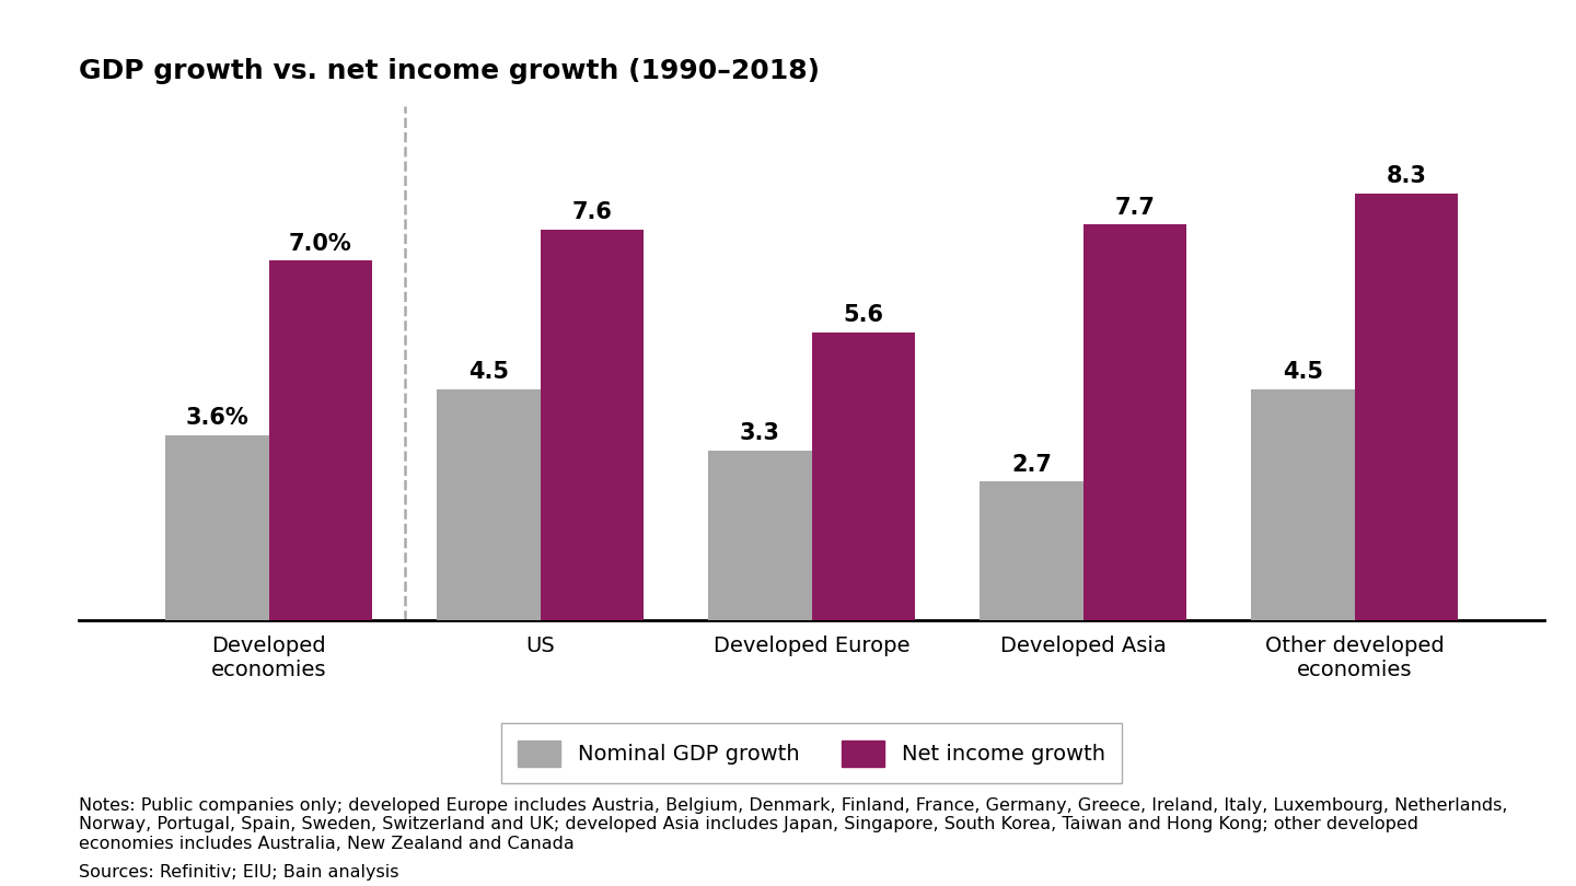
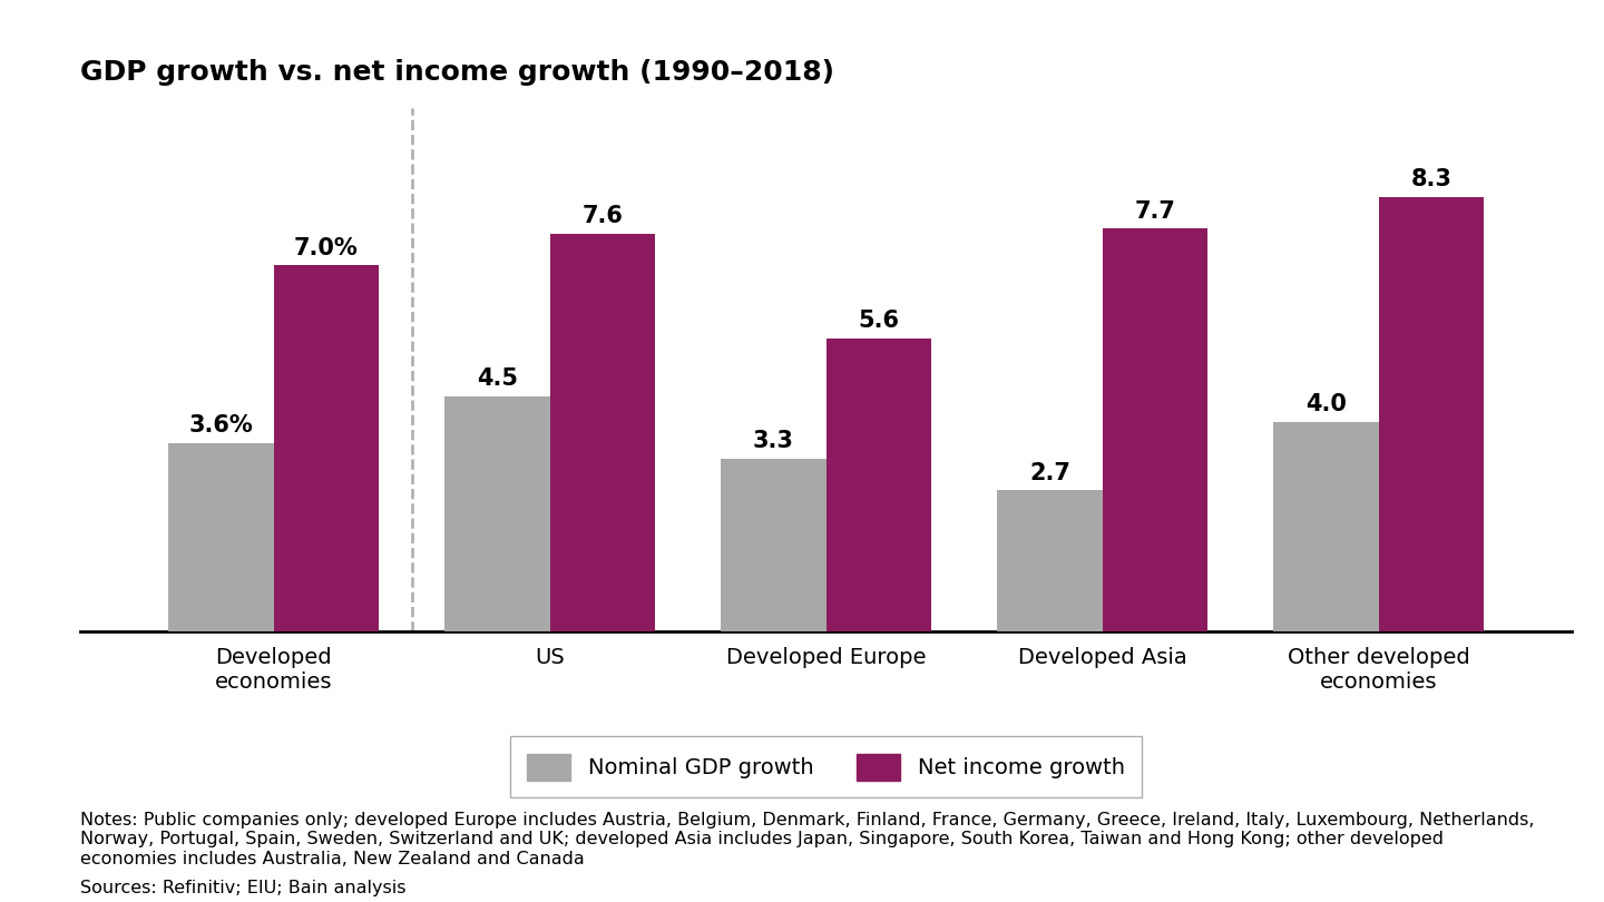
Nominal GDP growth/Other developed economies: 4.5 -> 4.0
